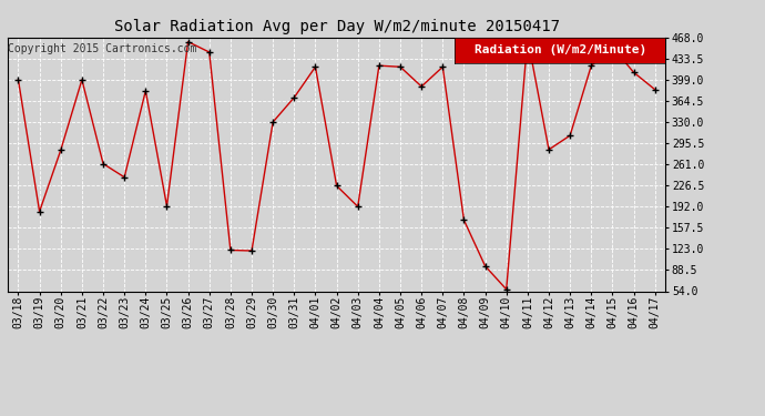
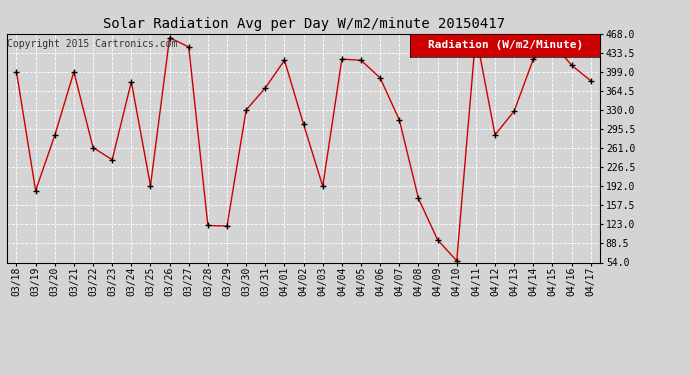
04/02: 226 -> 304
04/07: 420 -> 312
04/13: 308 -> 328
